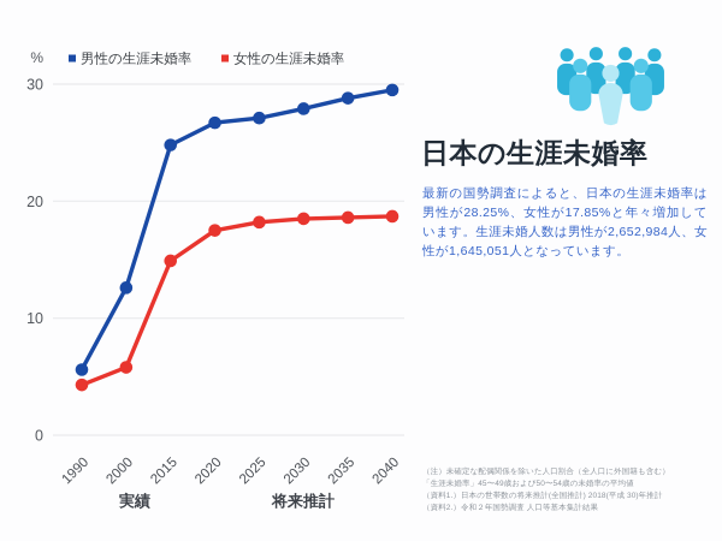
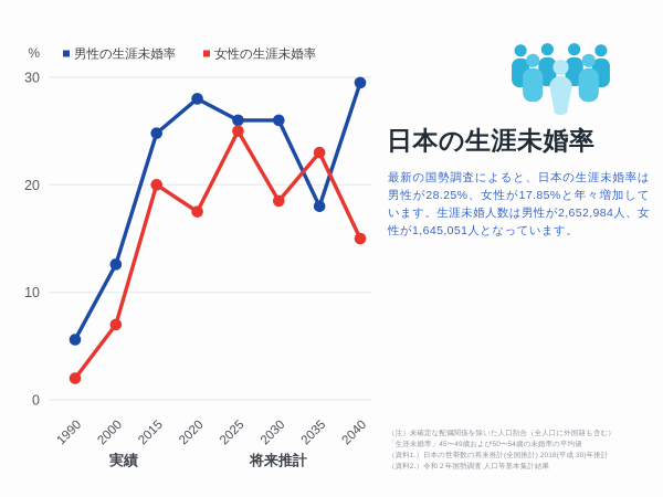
女性の生涯未婚率/1990: 4 -> 2
女性の生涯未婚率/2000: 6 -> 7
女性の生涯未婚率/2015: 15 -> 20
男性の生涯未婚率/2020: 27 -> 28
男性の生涯未婚率/2025: 27 -> 26
女性の生涯未婚率/2025: 18 -> 25
男性の生涯未婚率/2030: 28 -> 26
男性の生涯未婚率/2035: 29 -> 18
女性の生涯未婚率/2035: 19 -> 23
女性の生涯未婚率/2040: 19 -> 15
